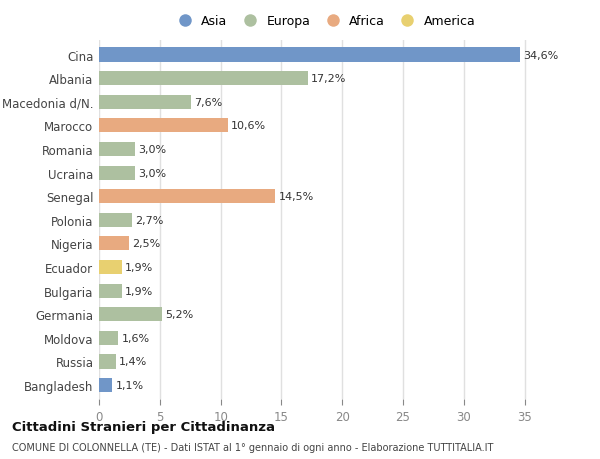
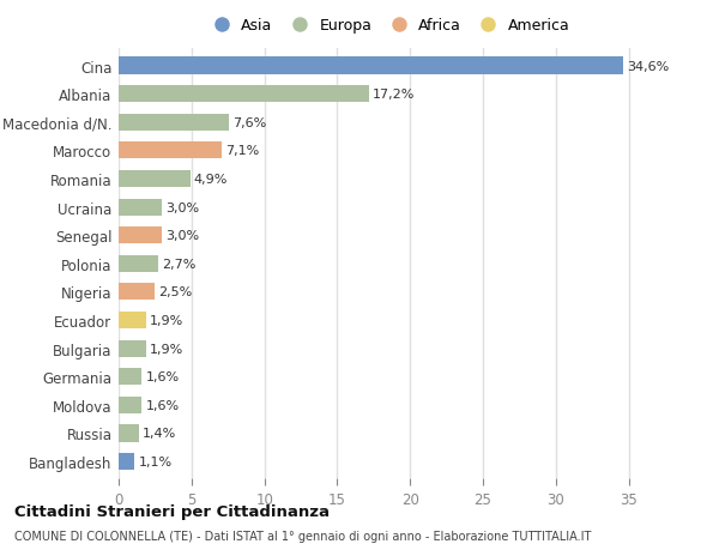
Marocco: 10,6% -> 7,1%
Romania: 3,0% -> 4,9%
Senegal: 14,5% -> 3,0%
Germania: 5,2% -> 1,6%
